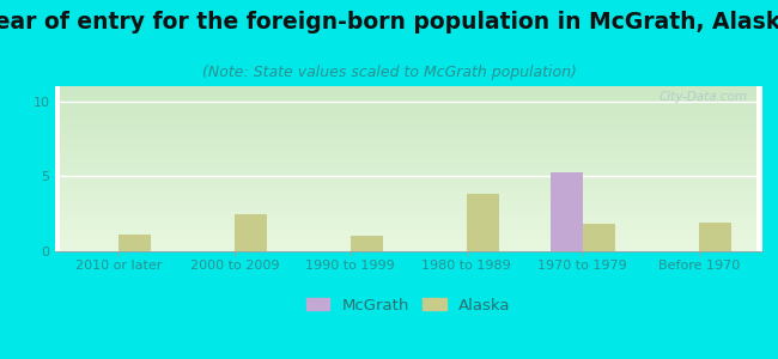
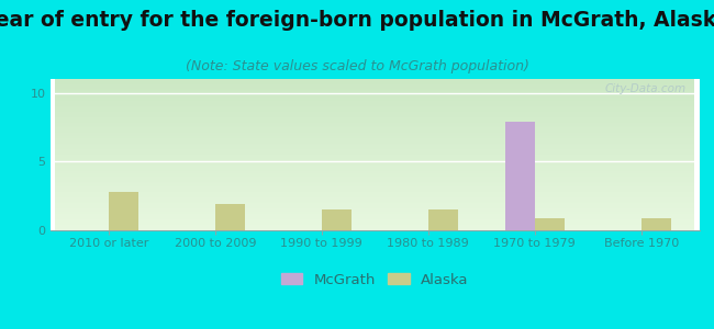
Alaska/2010 or later: 1.1 -> 2.8
Alaska/2000 to 2009: 2.5 -> 1.9
Alaska/1990 to 1999: 1.0 -> 1.5
Alaska/1980 to 1989: 3.8 -> 1.5
McGrath/1970 to 1979: 5.3 -> 7.9
Alaska/1970 to 1979: 1.8 -> 0.8
Alaska/Before 1970: 1.9 -> 0.8
